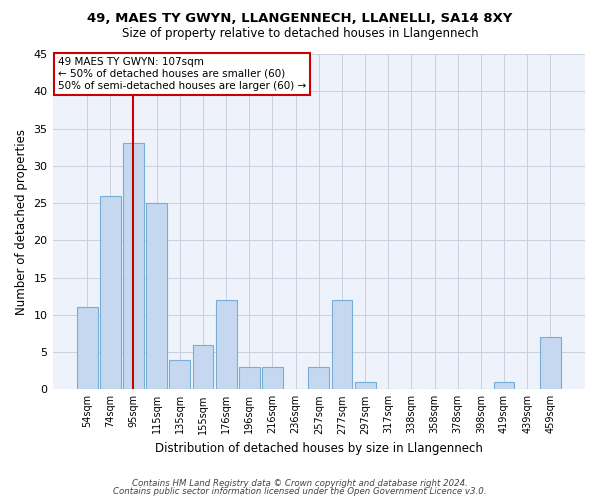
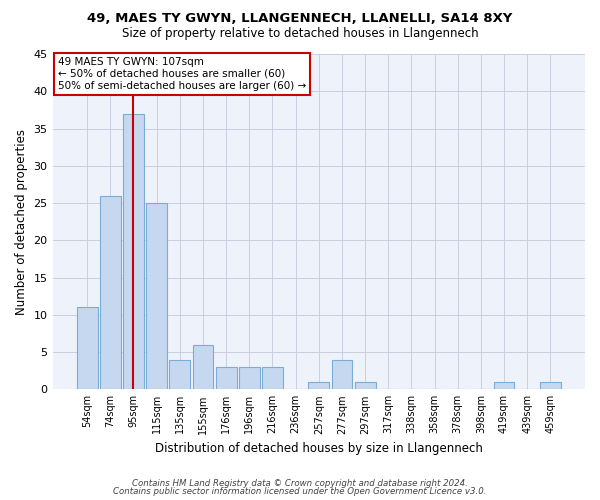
95sqm: 33 -> 37
176sqm: 12 -> 3
257sqm: 3 -> 1
277sqm: 12 -> 4
459sqm: 7 -> 1
